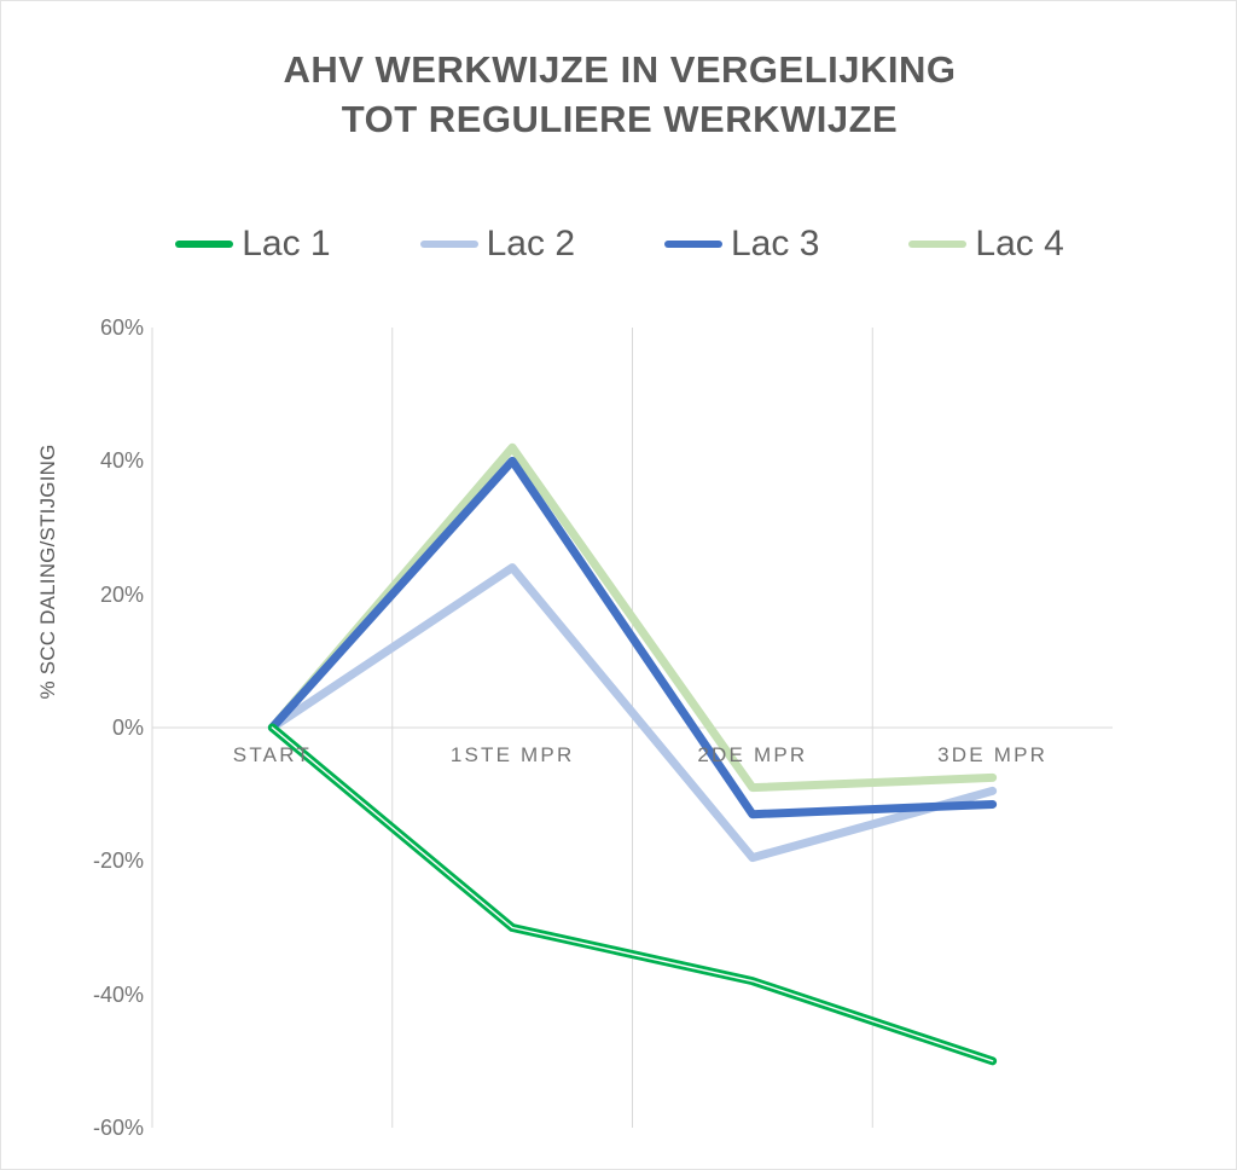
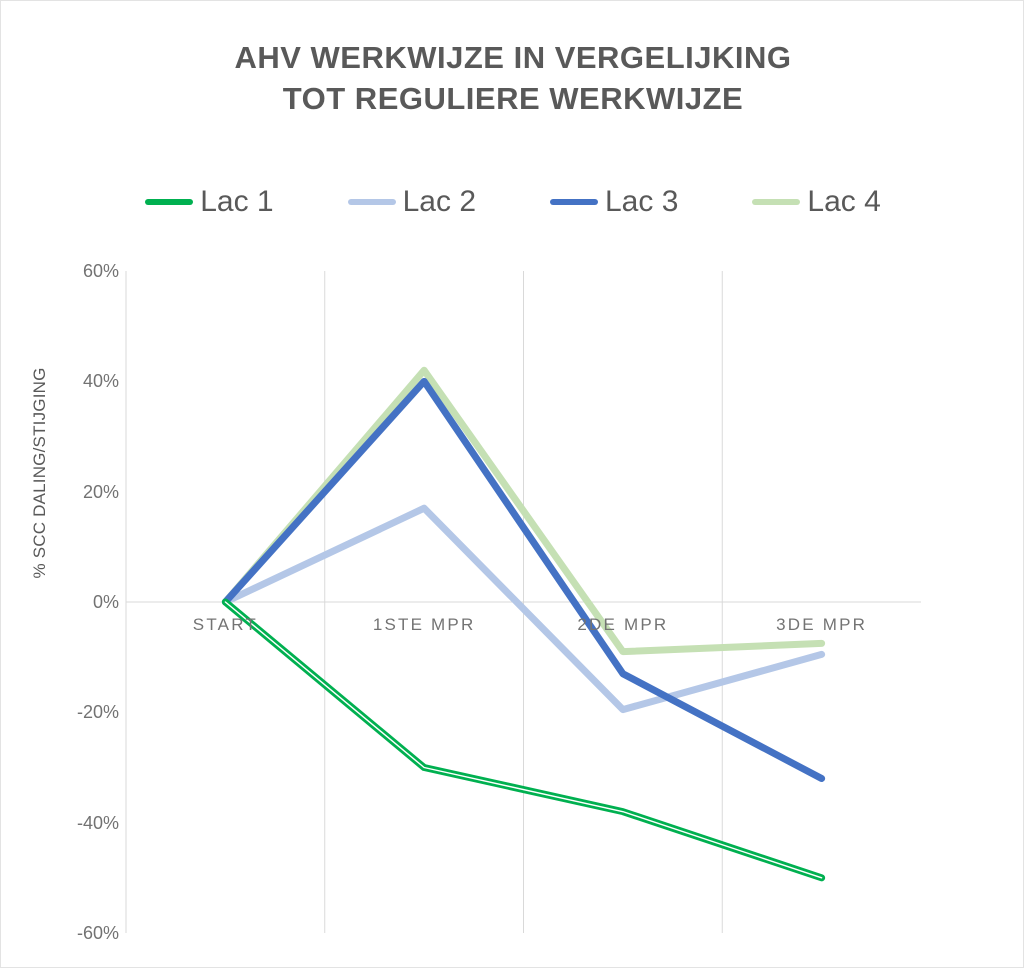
Lac 2/1STE MPR: 24% -> 17%
Lac 3/3DE MPR: -12% -> -32%
